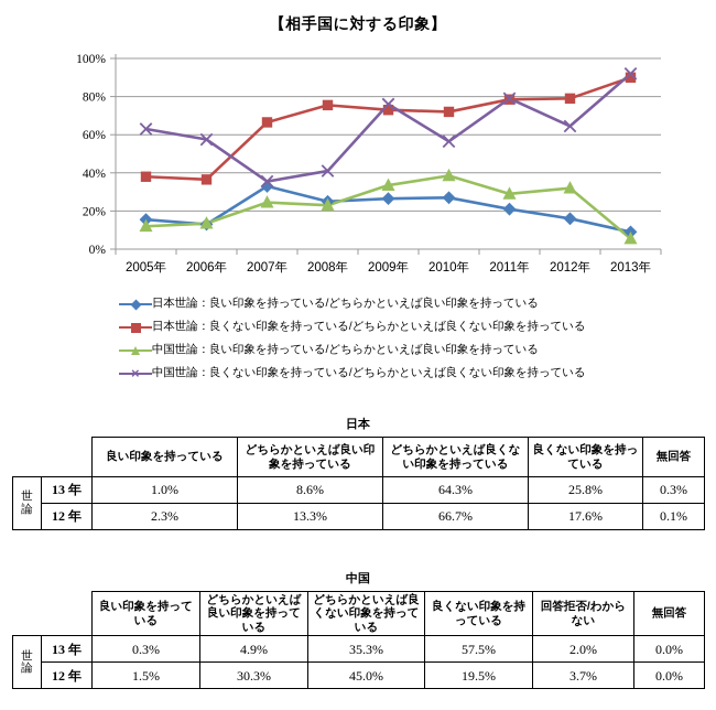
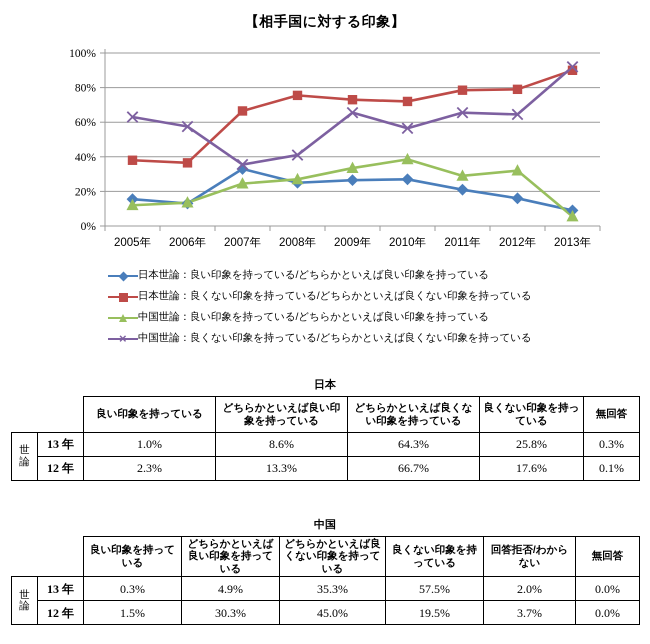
中国世論：良い印象を持っている/どちらかといえば良い印象を持っている/2008年: 23% -> 27%
中国世論：良くない印象を持っている/どちらかといえば良くない印象を持っている/2009年: 76% -> 66%
中国世論：良くない印象を持っている/どちらかといえば良くない印象を持っている/2011年: 79% -> 66%
